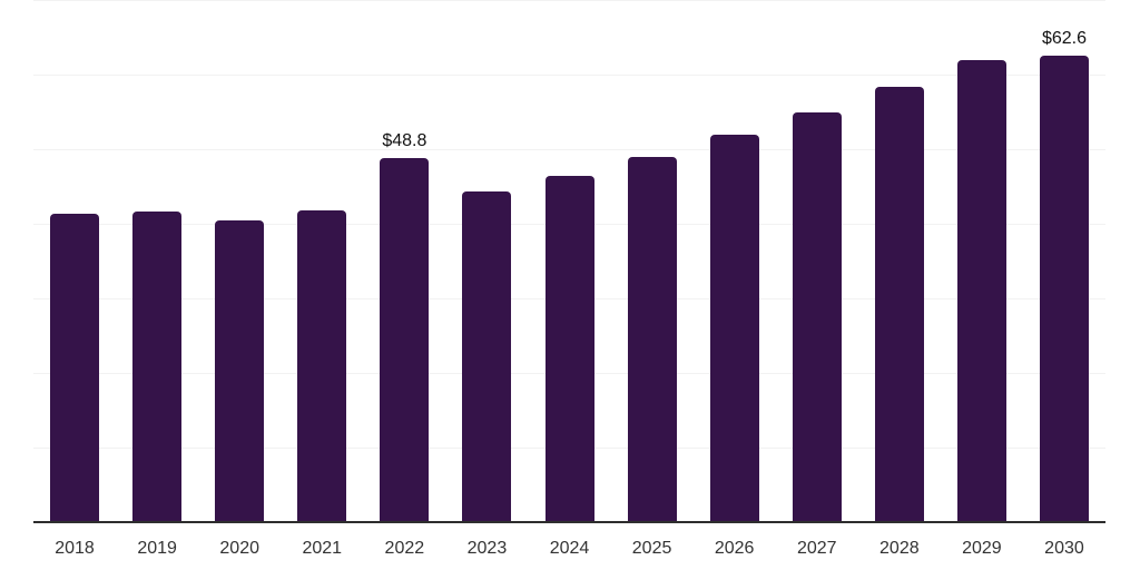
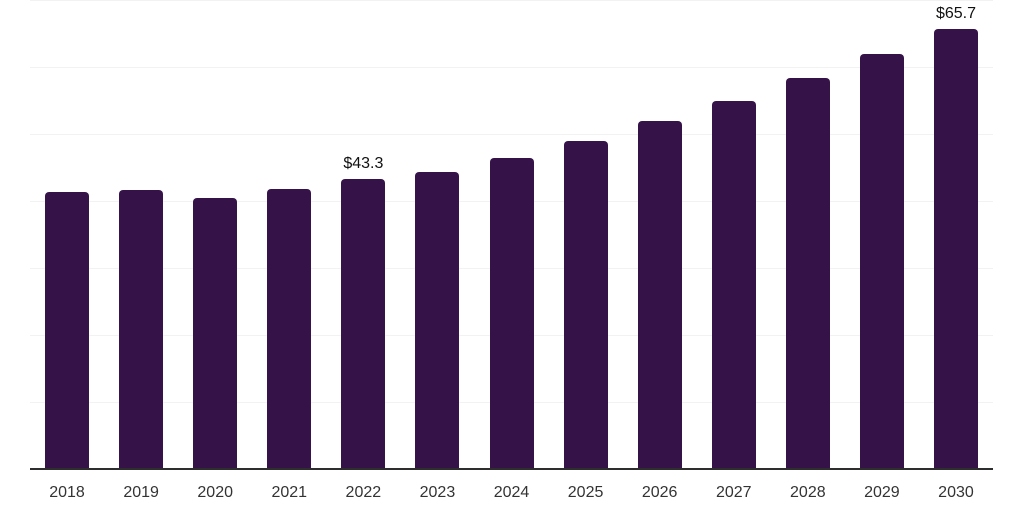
2022: $48.8 -> $43.3
2030: $62.6 -> $65.7
